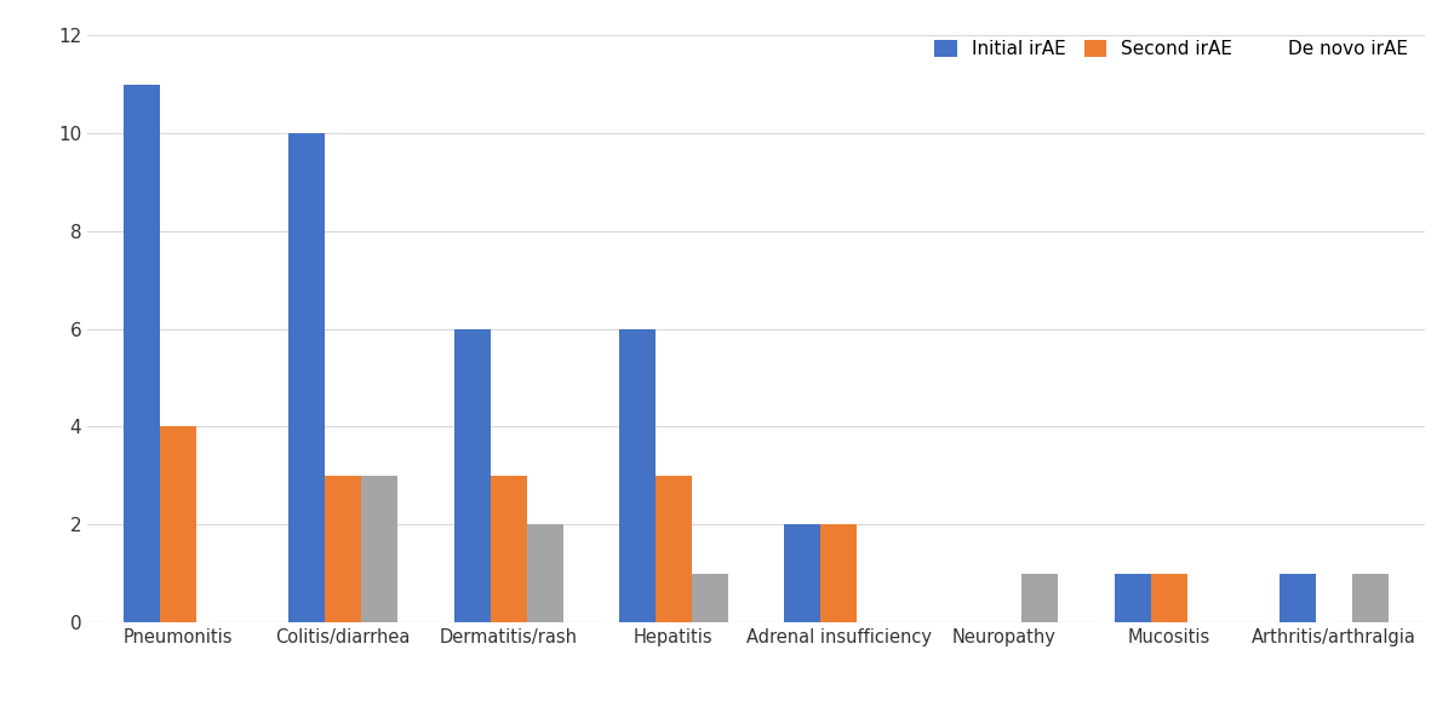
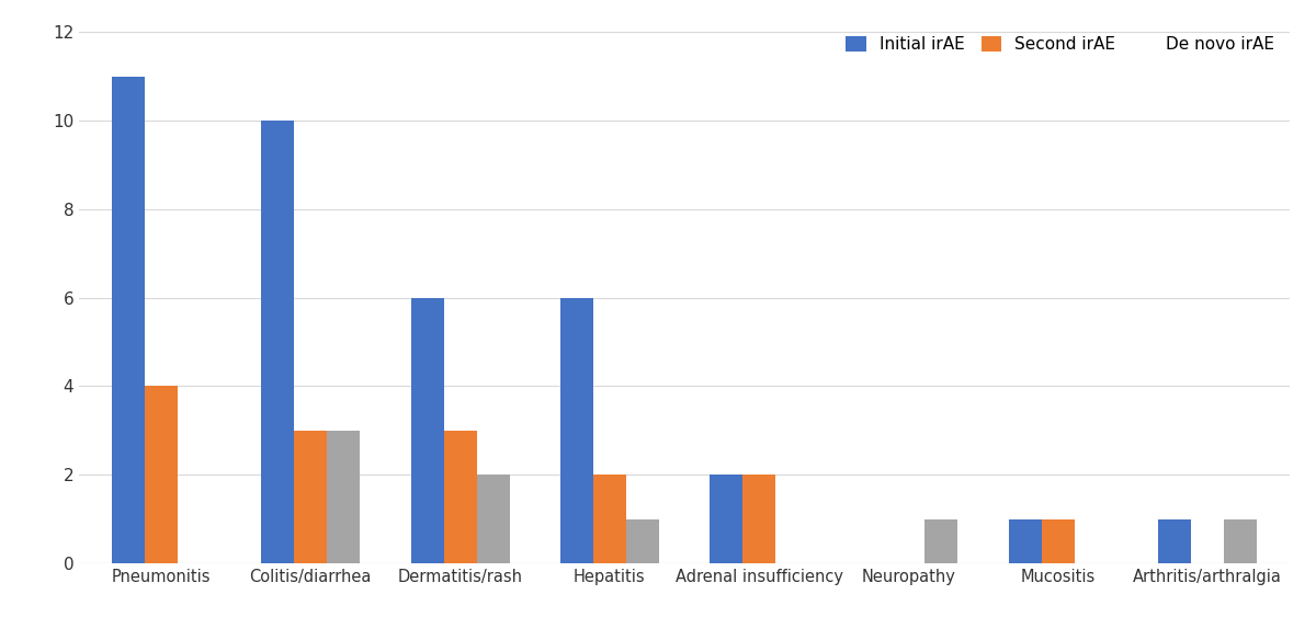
Second irAE/Hepatitis: 3 -> 2
